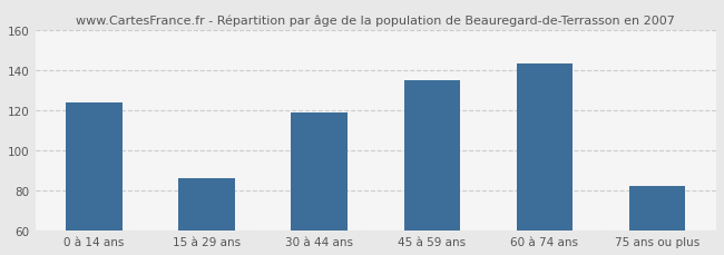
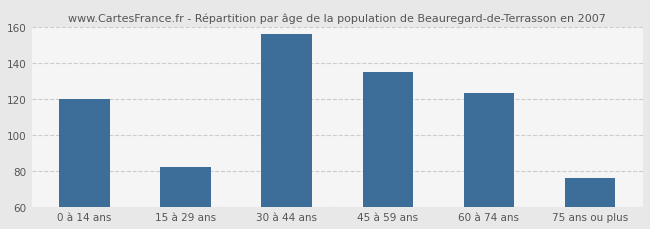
0 à 14 ans: 124 -> 120
15 à 29 ans: 86 -> 82
30 à 44 ans: 119 -> 156
60 à 74 ans: 143 -> 123
75 ans ou plus: 82 -> 76
